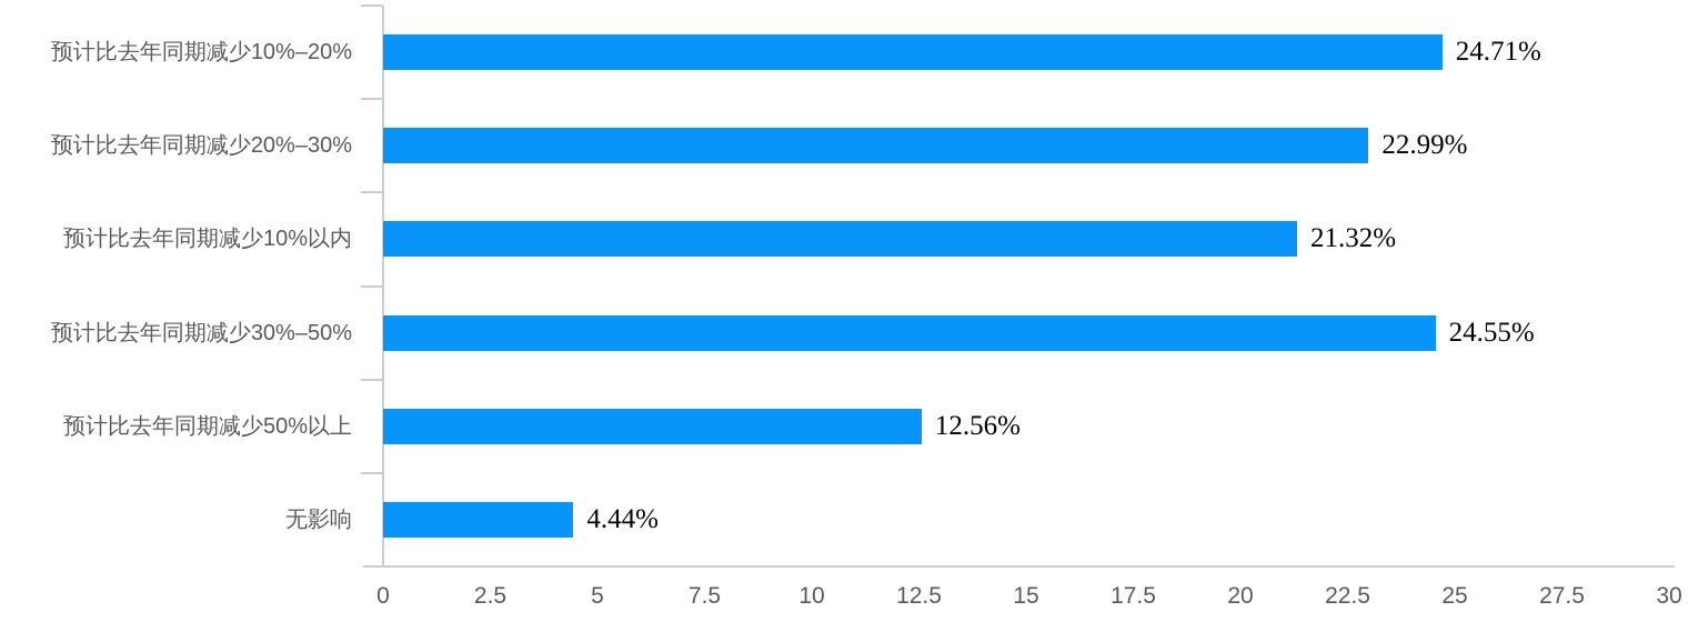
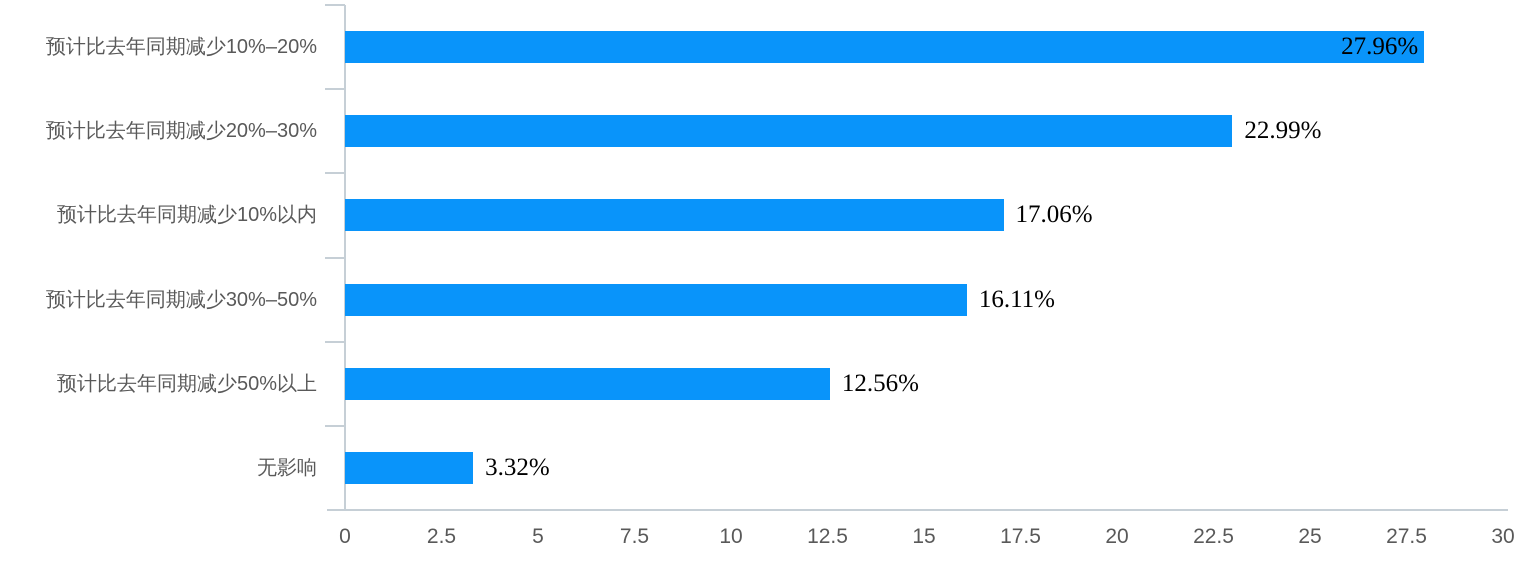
预计比去年同期减少10%–20%: 24.71% -> 27.96%
预计比去年同期减少10%以内: 21.32% -> 17.06%
预计比去年同期减少30%–50%: 24.55% -> 16.11%
无影响: 4.44% -> 3.32%
